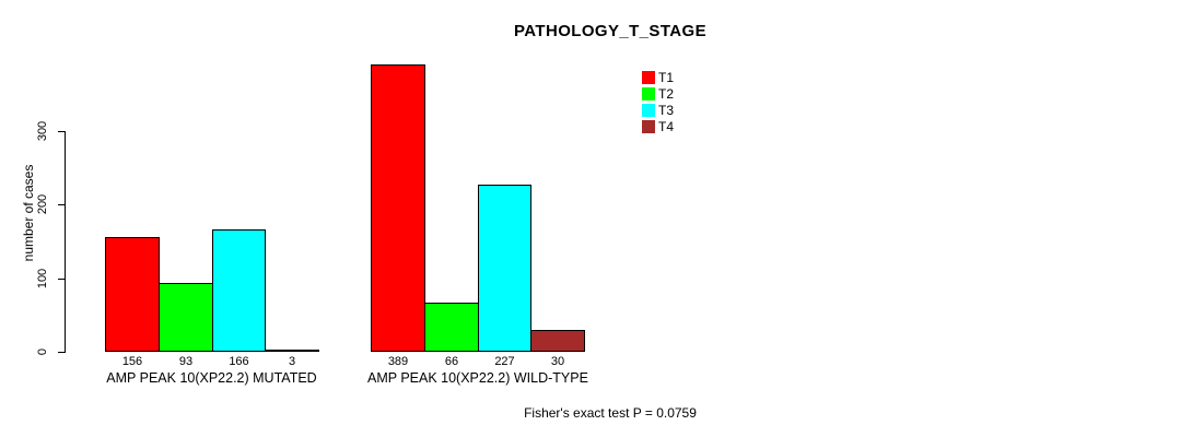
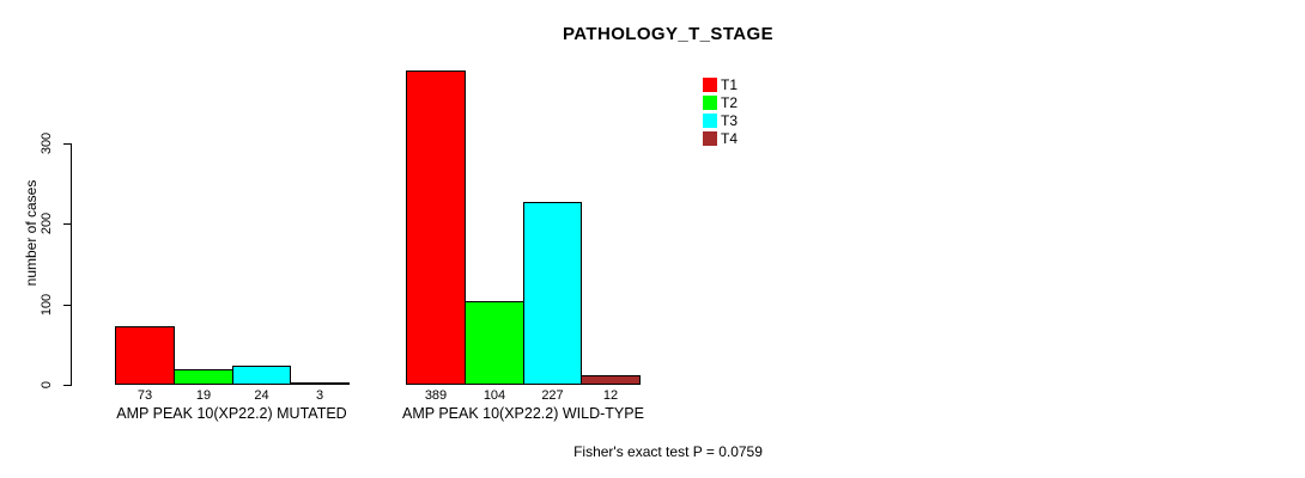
T1/AMP PEAK 10(XP22.2) MUTATED: 156 -> 73
T2/AMP PEAK 10(XP22.2) MUTATED: 93 -> 19
T3/AMP PEAK 10(XP22.2) MUTATED: 166 -> 24
T2/AMP PEAK 10(XP22.2) WILD-TYPE: 66 -> 104
T4/AMP PEAK 10(XP22.2) WILD-TYPE: 30 -> 12
